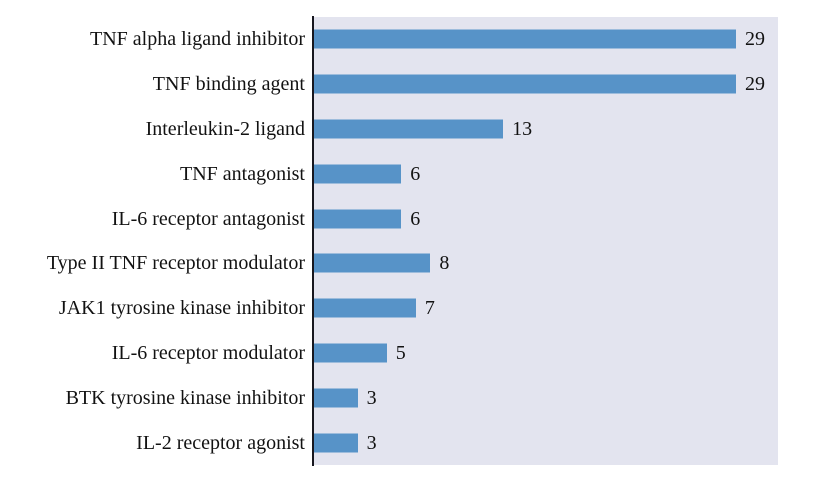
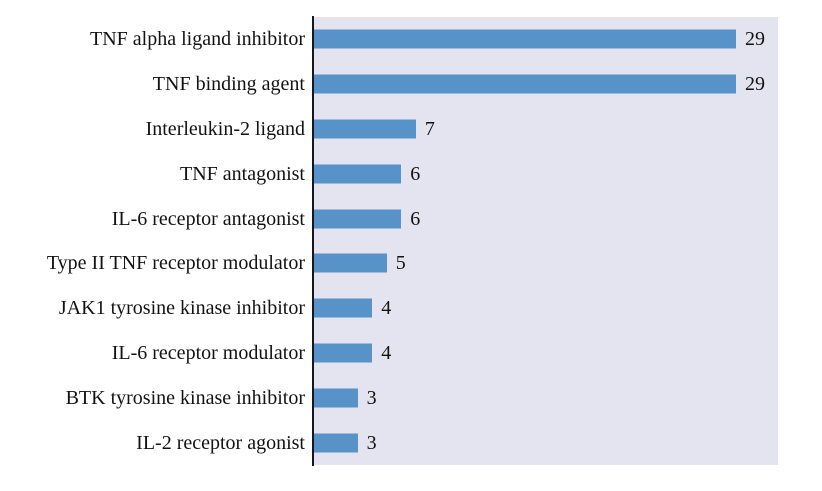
Interleukin-2 ligand: 13 -> 7
Type II TNF receptor modulator: 8 -> 5
JAK1 tyrosine kinase inhibitor: 7 -> 4
IL-6 receptor modulator: 5 -> 4
